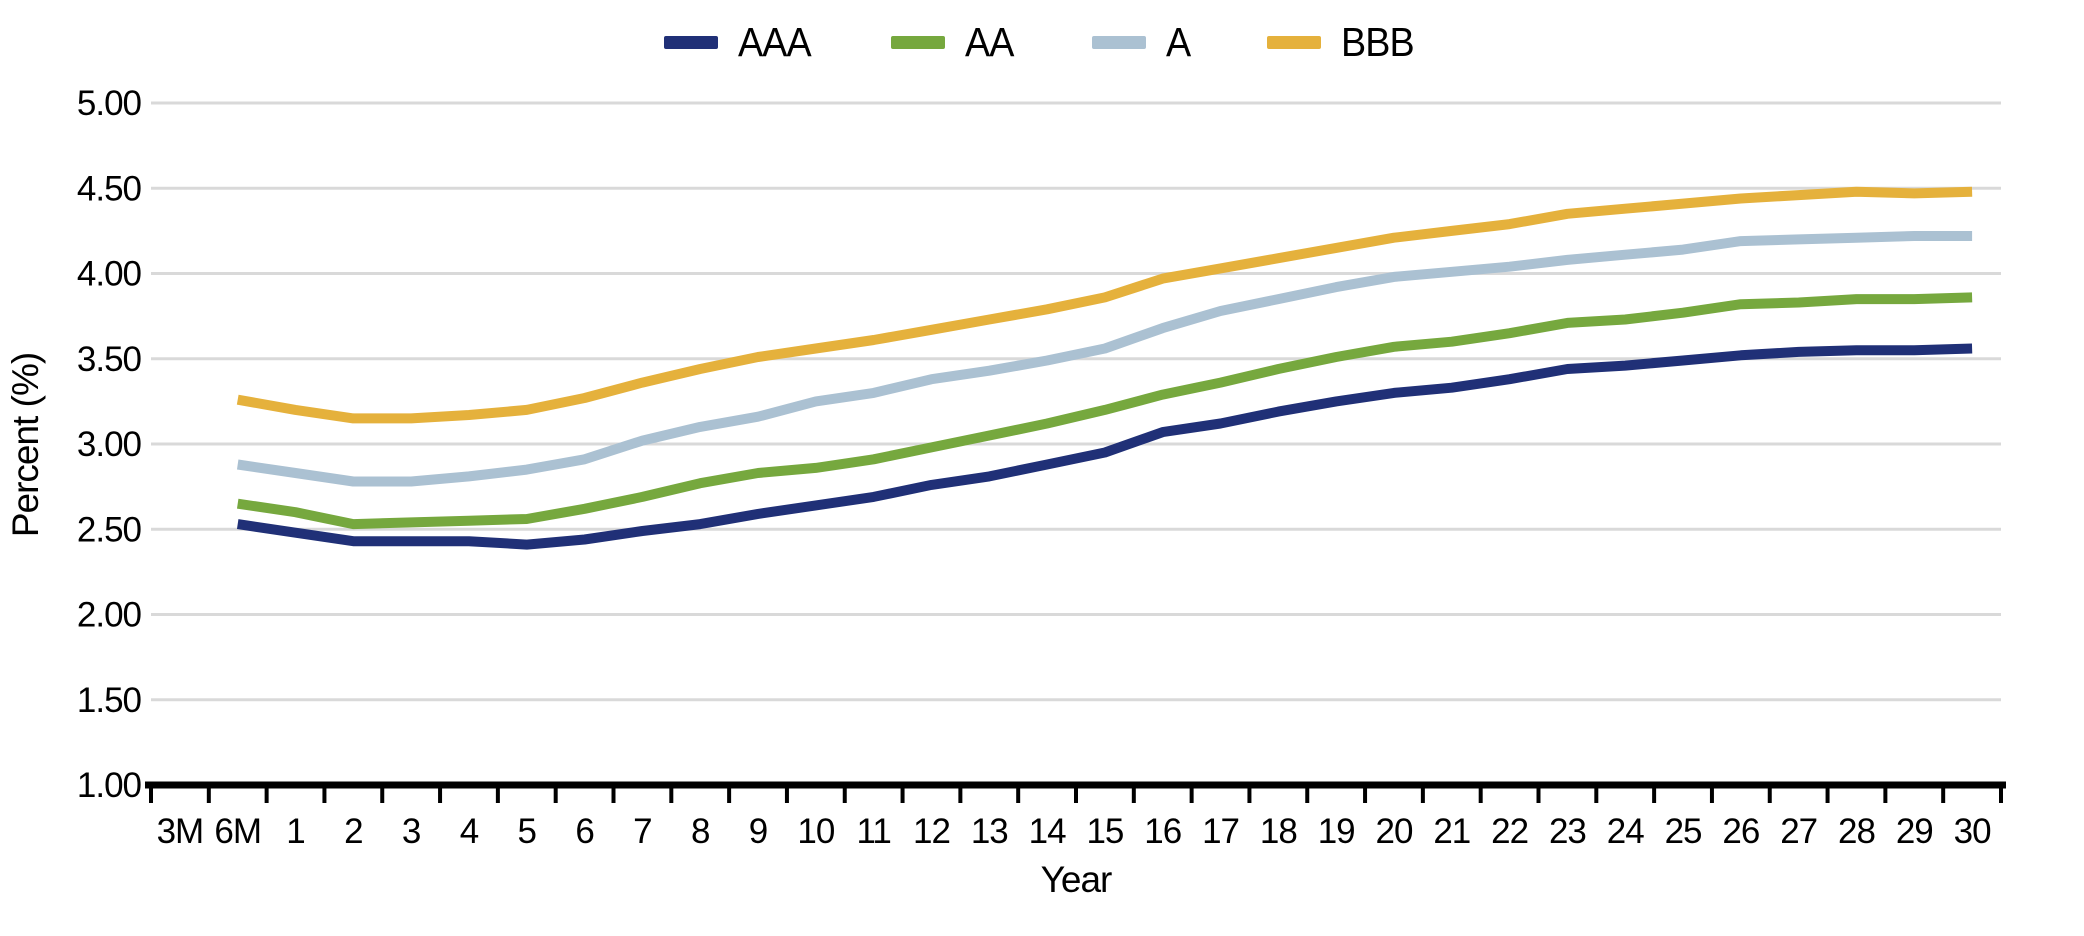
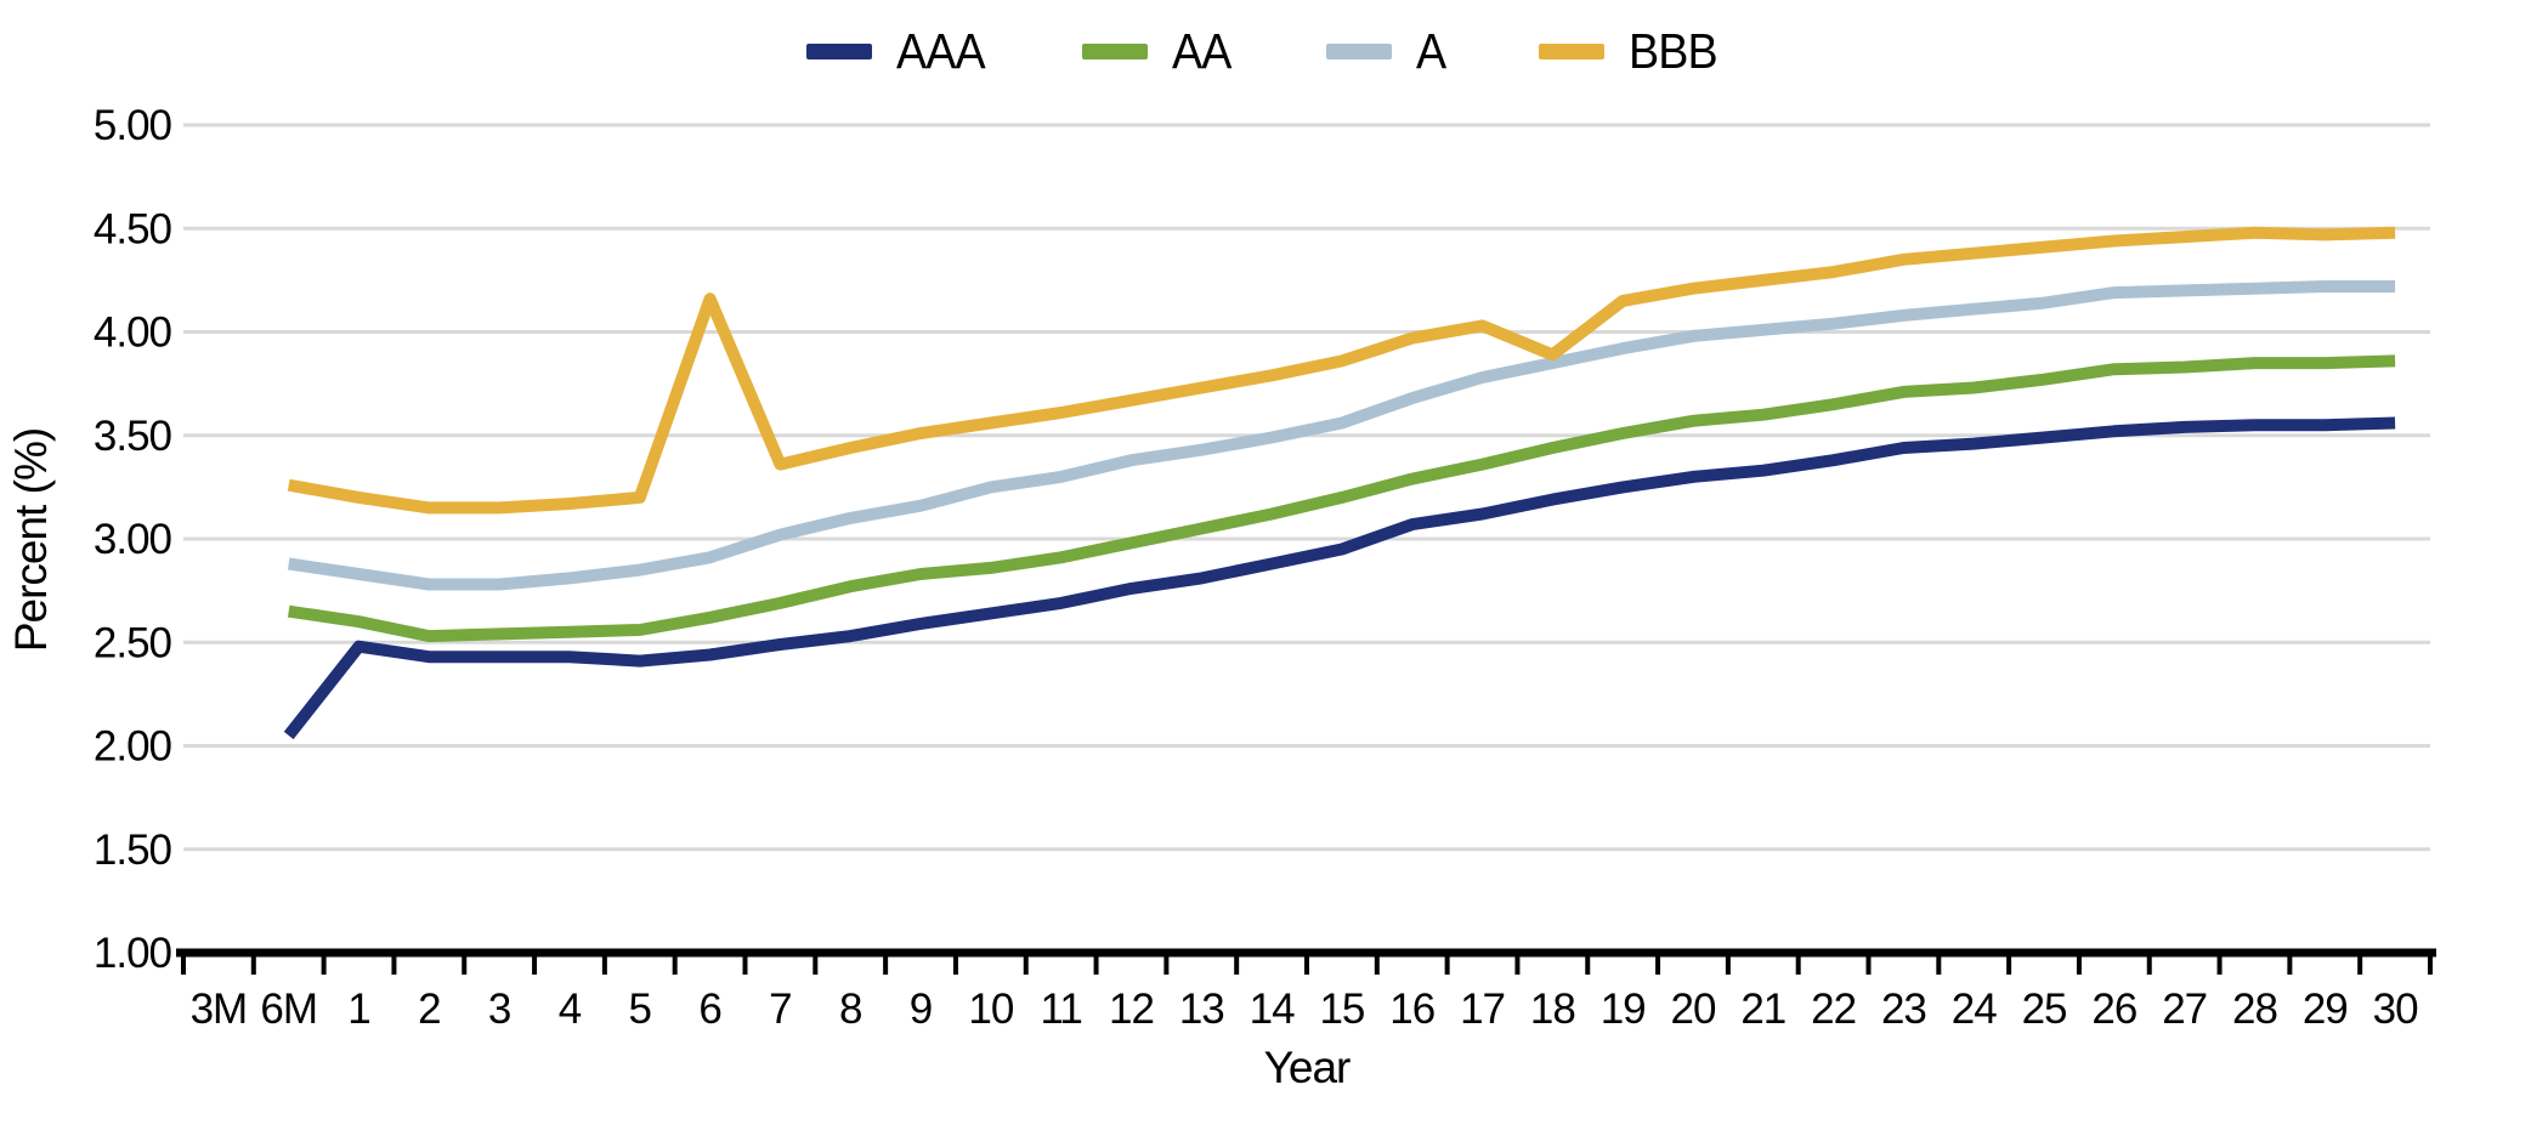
AAA/6M: 2.53 -> 2.05
BBB/6: 3.27 -> 4.16
BBB/18: 4.09 -> 3.89
